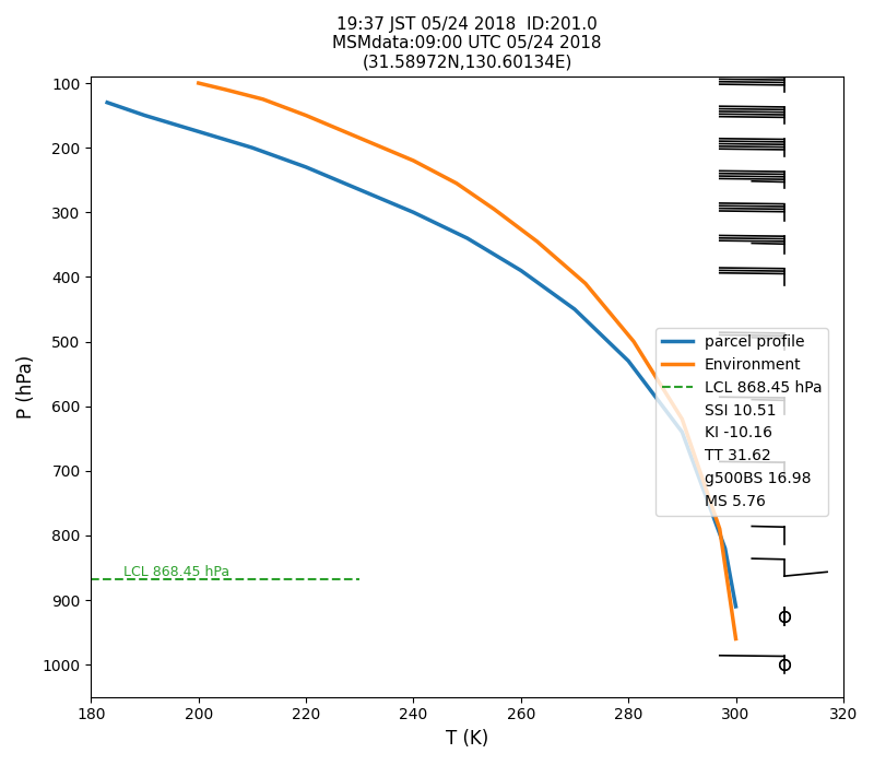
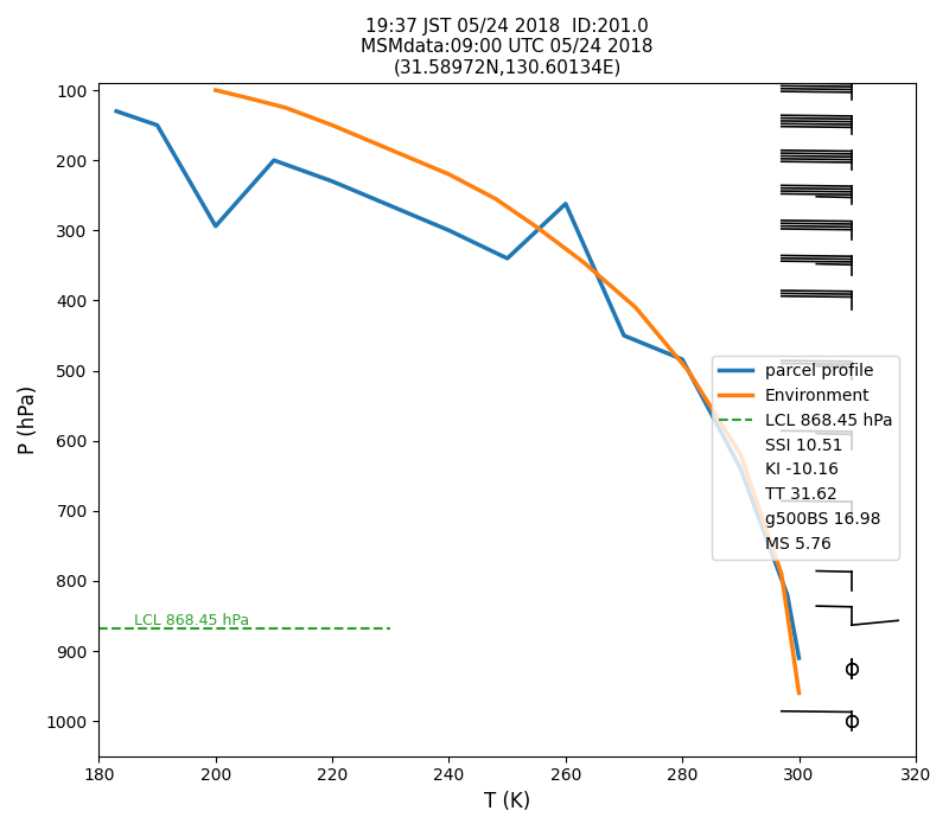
parcel profile/200: 175 -> 294
parcel profile/260: 390 -> 262
parcel profile/280: 530 -> 484
